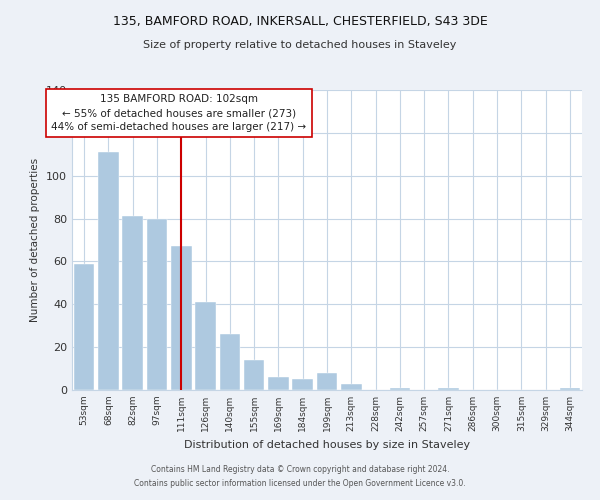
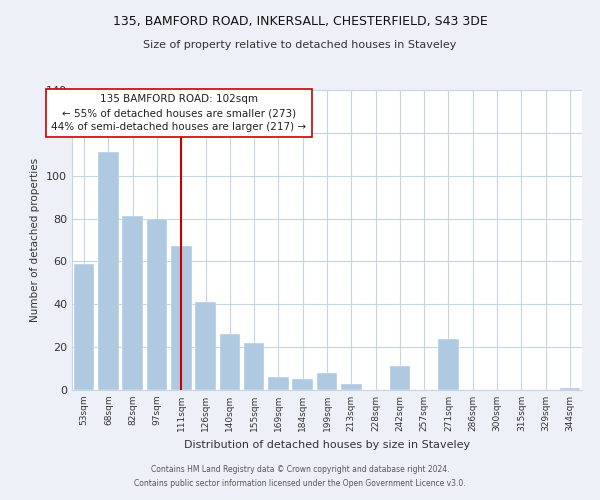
155sqm: 14 -> 22
242sqm: 1 -> 11
271sqm: 1 -> 24
